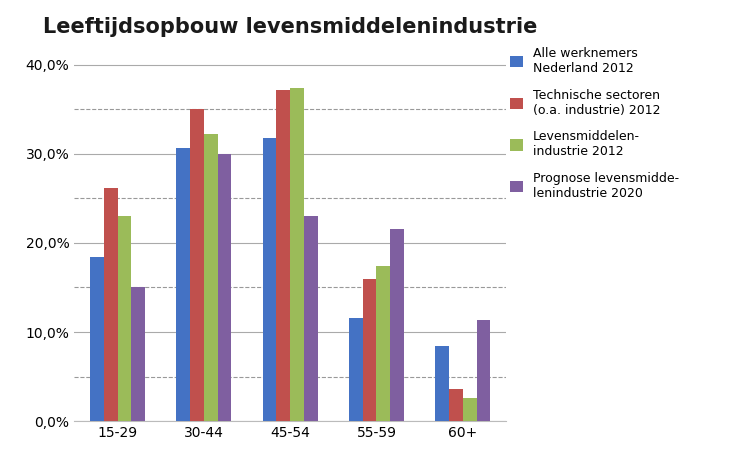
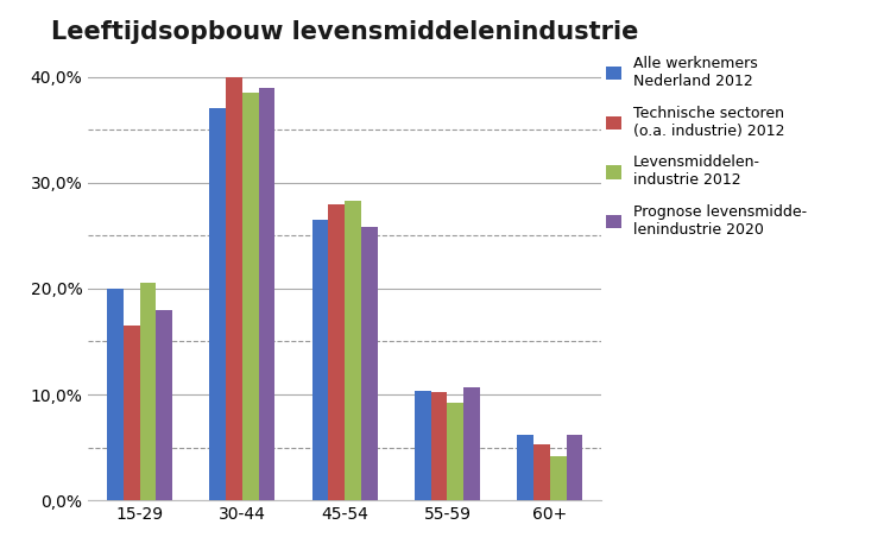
Alle werknemers Nederland 2012/15-29: 18,4% -> 20,0%
Technische sectoren (o.a. industrie) 2012/15-29: 26,2% -> 16,5%
Levensmiddelen- industrie 2012/15-29: 23,0% -> 20,5%
Prognose levensmidde- lenindustrie 2020/15-29: 15,0% -> 18,0%
Alle werknemers Nederland 2012/30-44: 30,6% -> 37,0%
Technische sectoren (o.a. industrie) 2012/30-44: 35,0% -> 40,0%
Levensmiddelen- industrie 2012/30-44: 32,2% -> 38,5%
Prognose levensmidde- lenindustrie 2020/30-44: 30,0% -> 39,0%
Alle werknemers Nederland 2012/45-54: 31,8% -> 26,5%
Technische sectoren (o.a. industrie) 2012/45-54: 37,2% -> 28,0%
Levensmiddelen- industrie 2012/45-54: 37,4% -> 28,3%
Prognose levensmidde- lenindustrie 2020/45-54: 23,0% -> 25,8%
Alle werknemers Nederland 2012/55-59: 11,6% -> 10,3%
Technische sectoren (o.a. industrie) 2012/55-59: 16,0% -> 10,2%
Levensmiddelen- industrie 2012/55-59: 17,4% -> 9,2%
Prognose levensmidde- lenindustrie 2020/55-59: 21,6% -> 10,7%
Alle werknemers Nederland 2012/60+: 8,4% -> 6,2%
Technische sectoren (o.a. industrie) 2012/60+: 3,6% -> 5,3%
Levensmiddelen- industrie 2012/60+: 2,6% -> 4,2%
Prognose levensmidde- lenindustrie 2020/60+: 11,4% -> 6,2%
